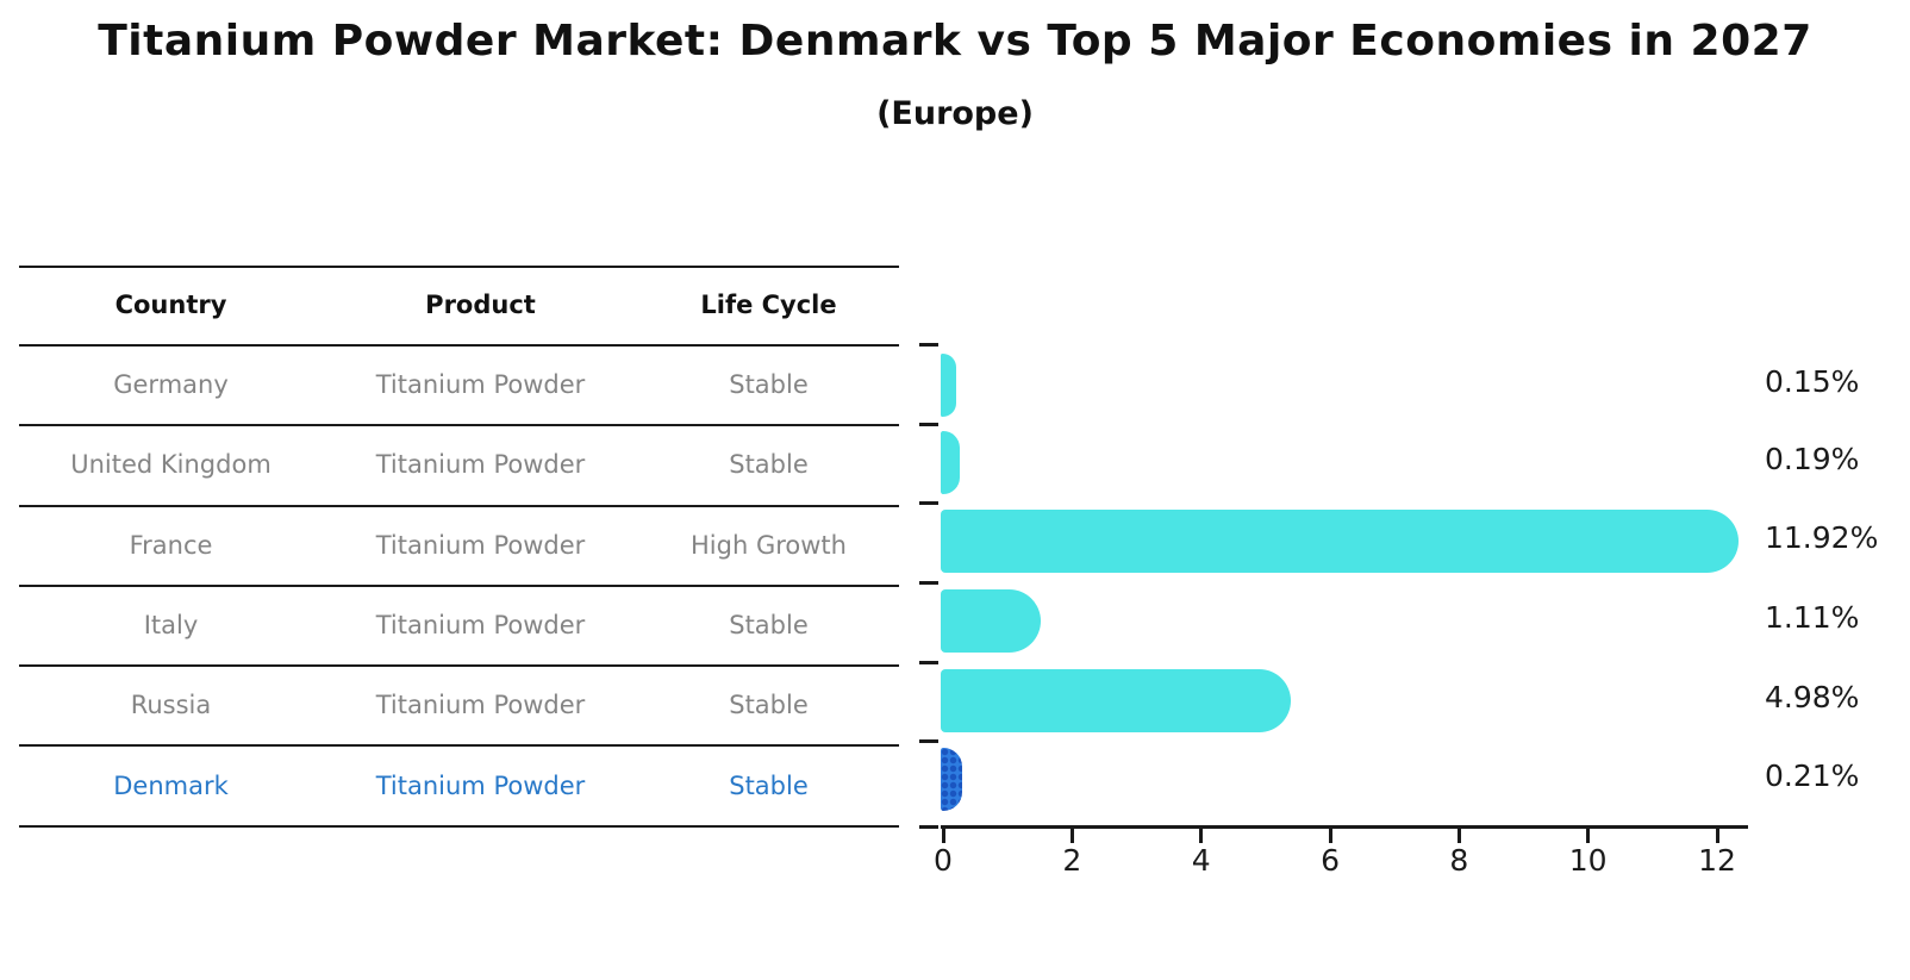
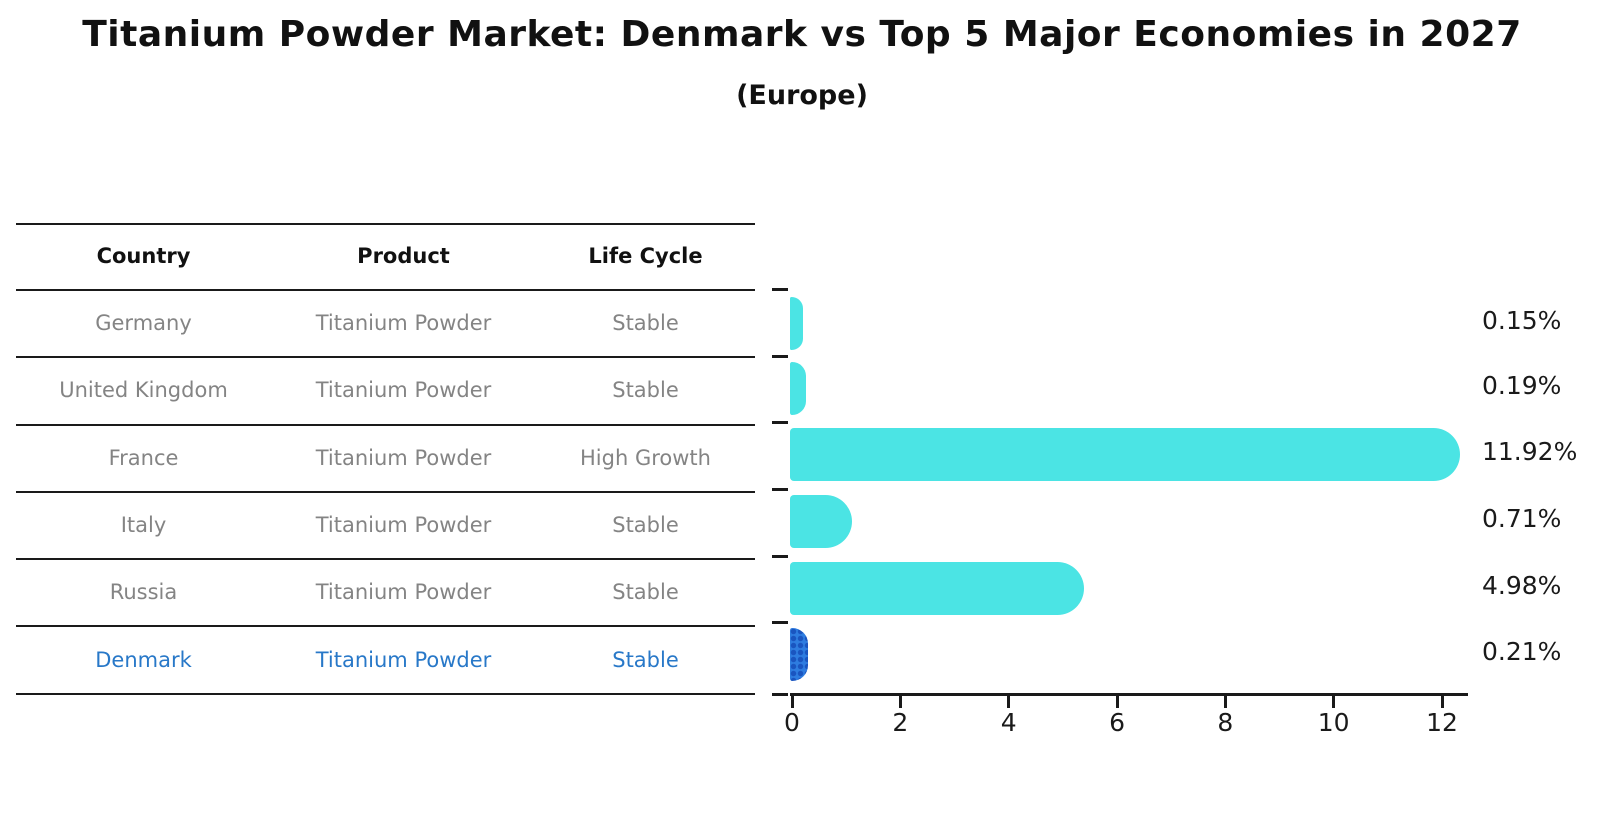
Italy: 1.11% -> 0.71%
